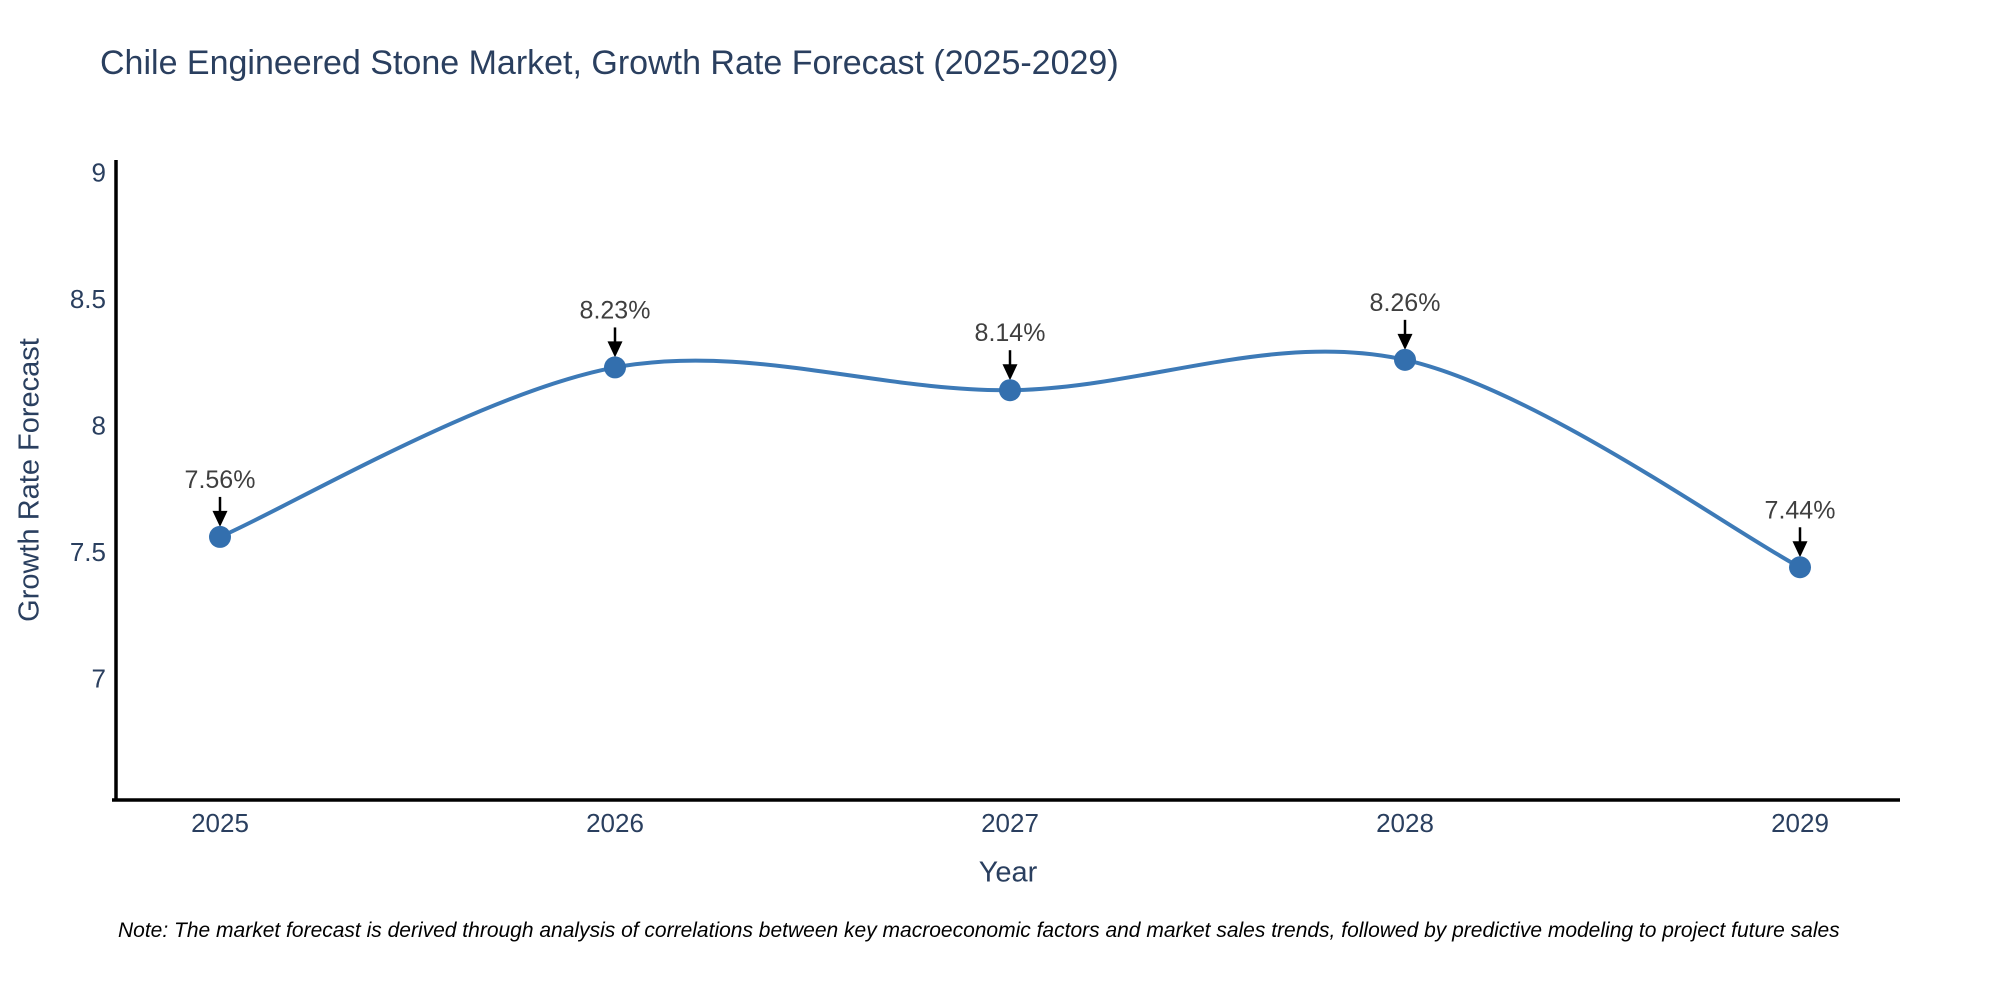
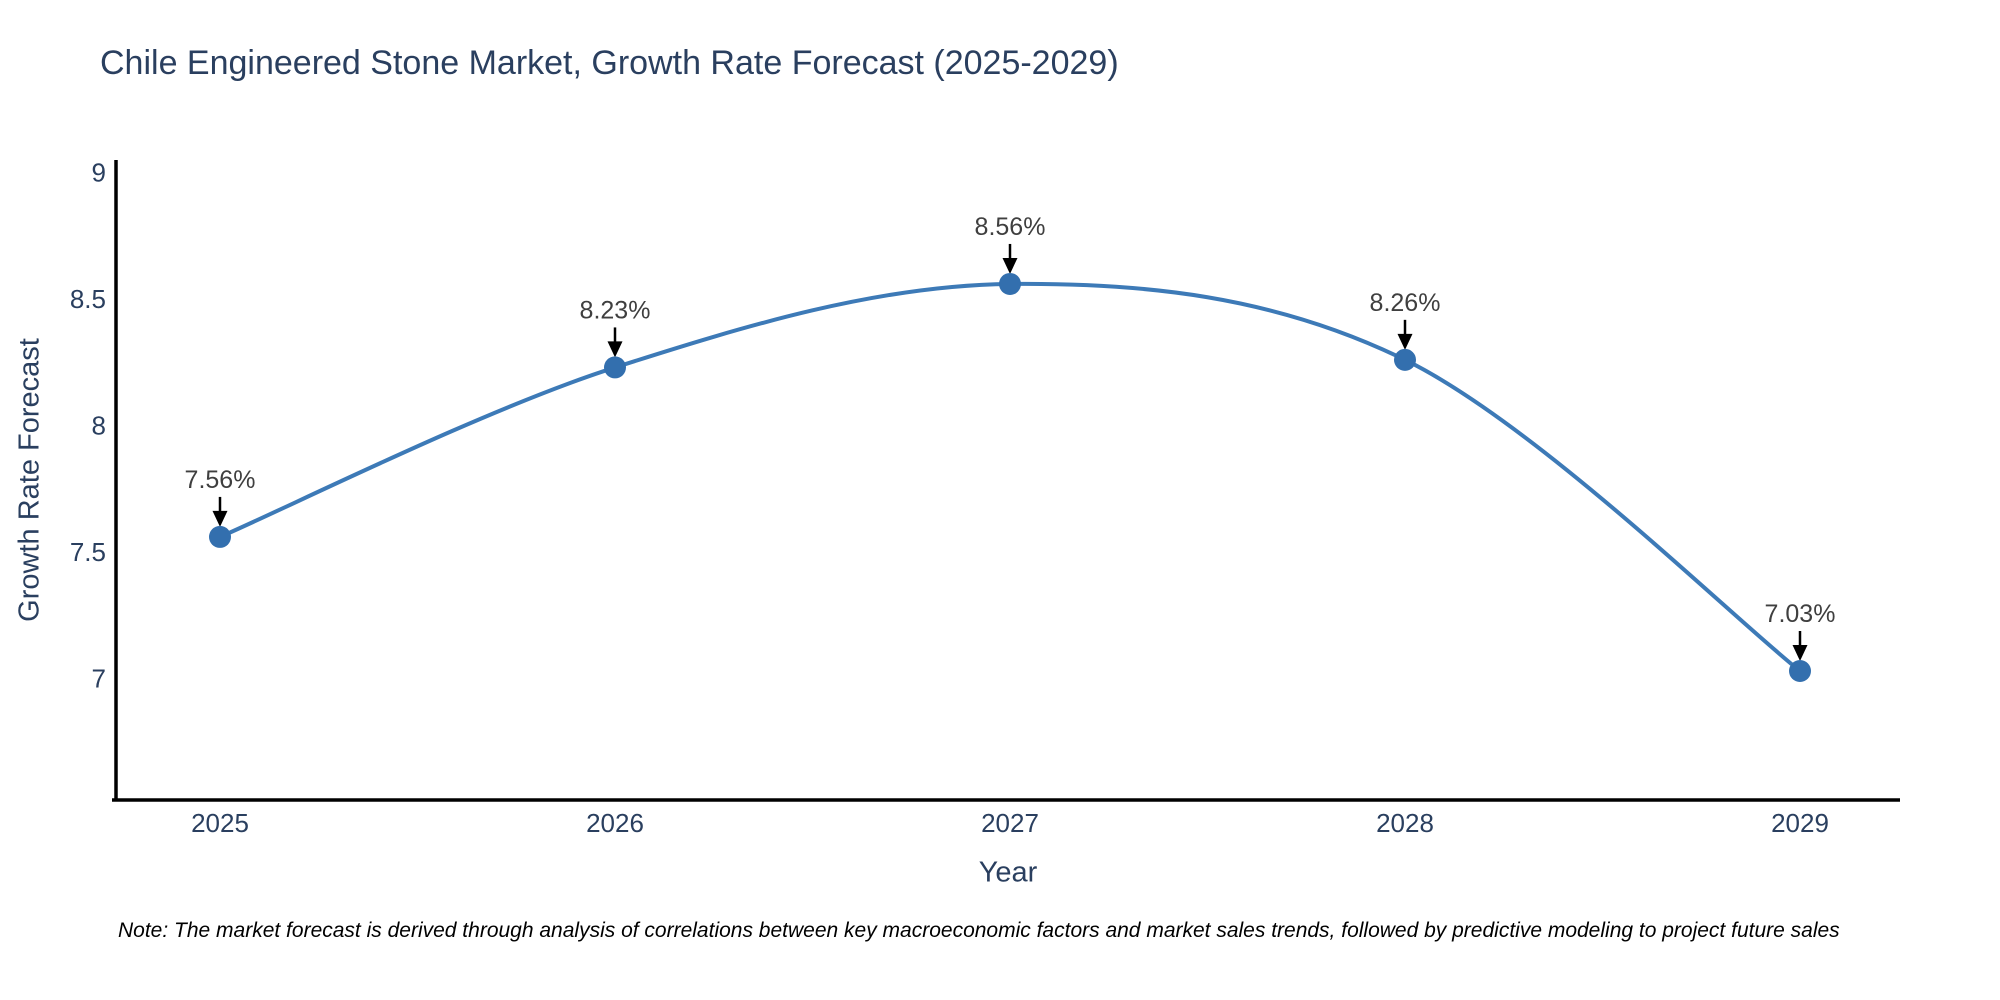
2027: 8.14% -> 8.56%
2029: 7.44% -> 7.03%
